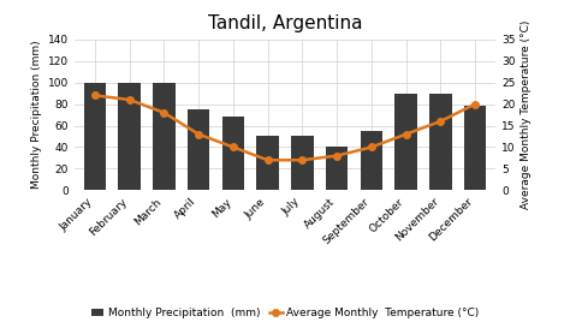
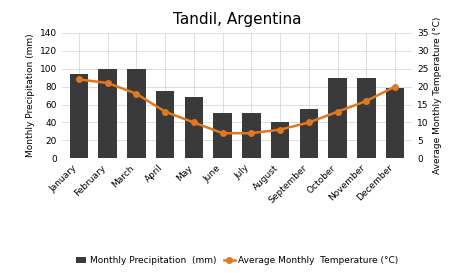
Monthly Precipitation (mm)/January: 100 -> 94
